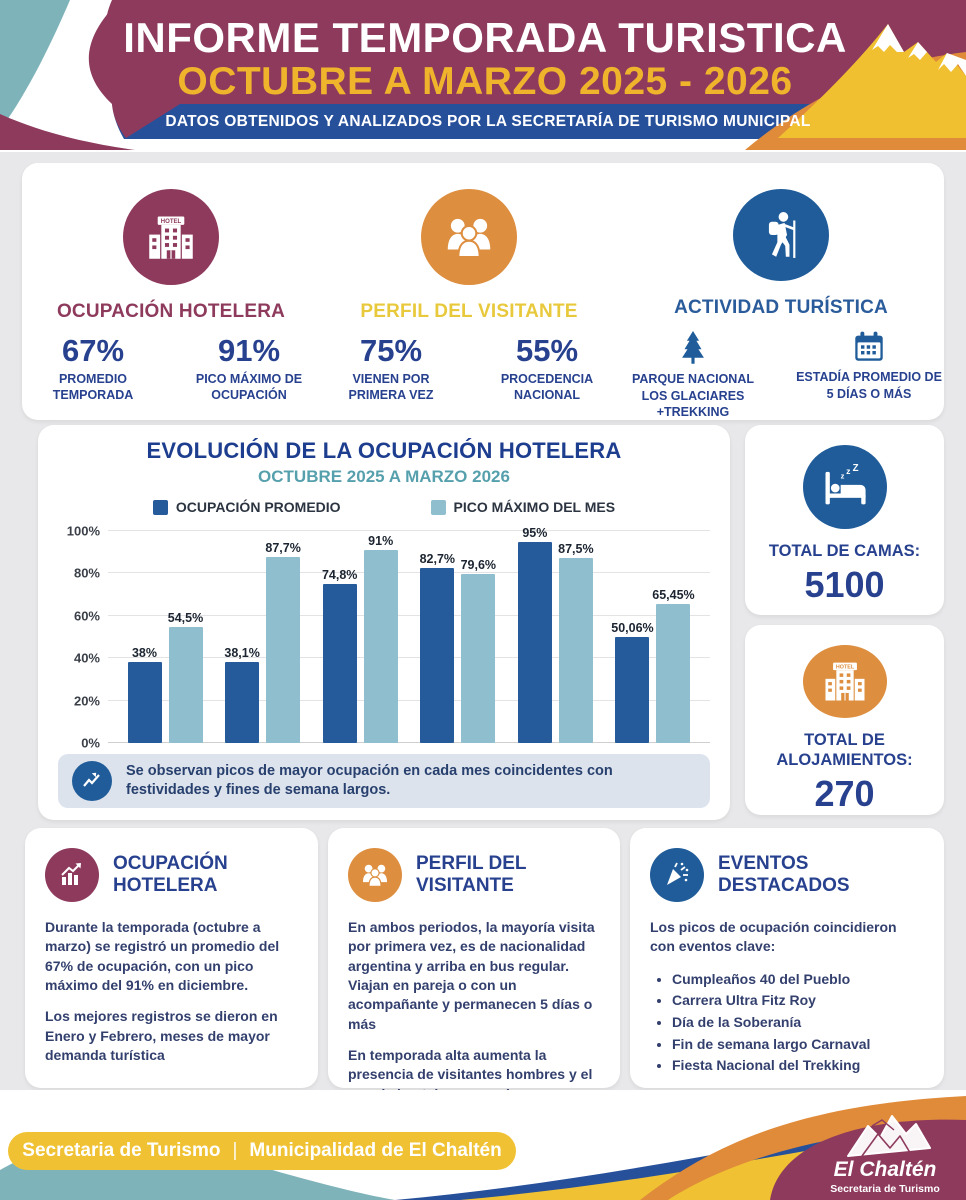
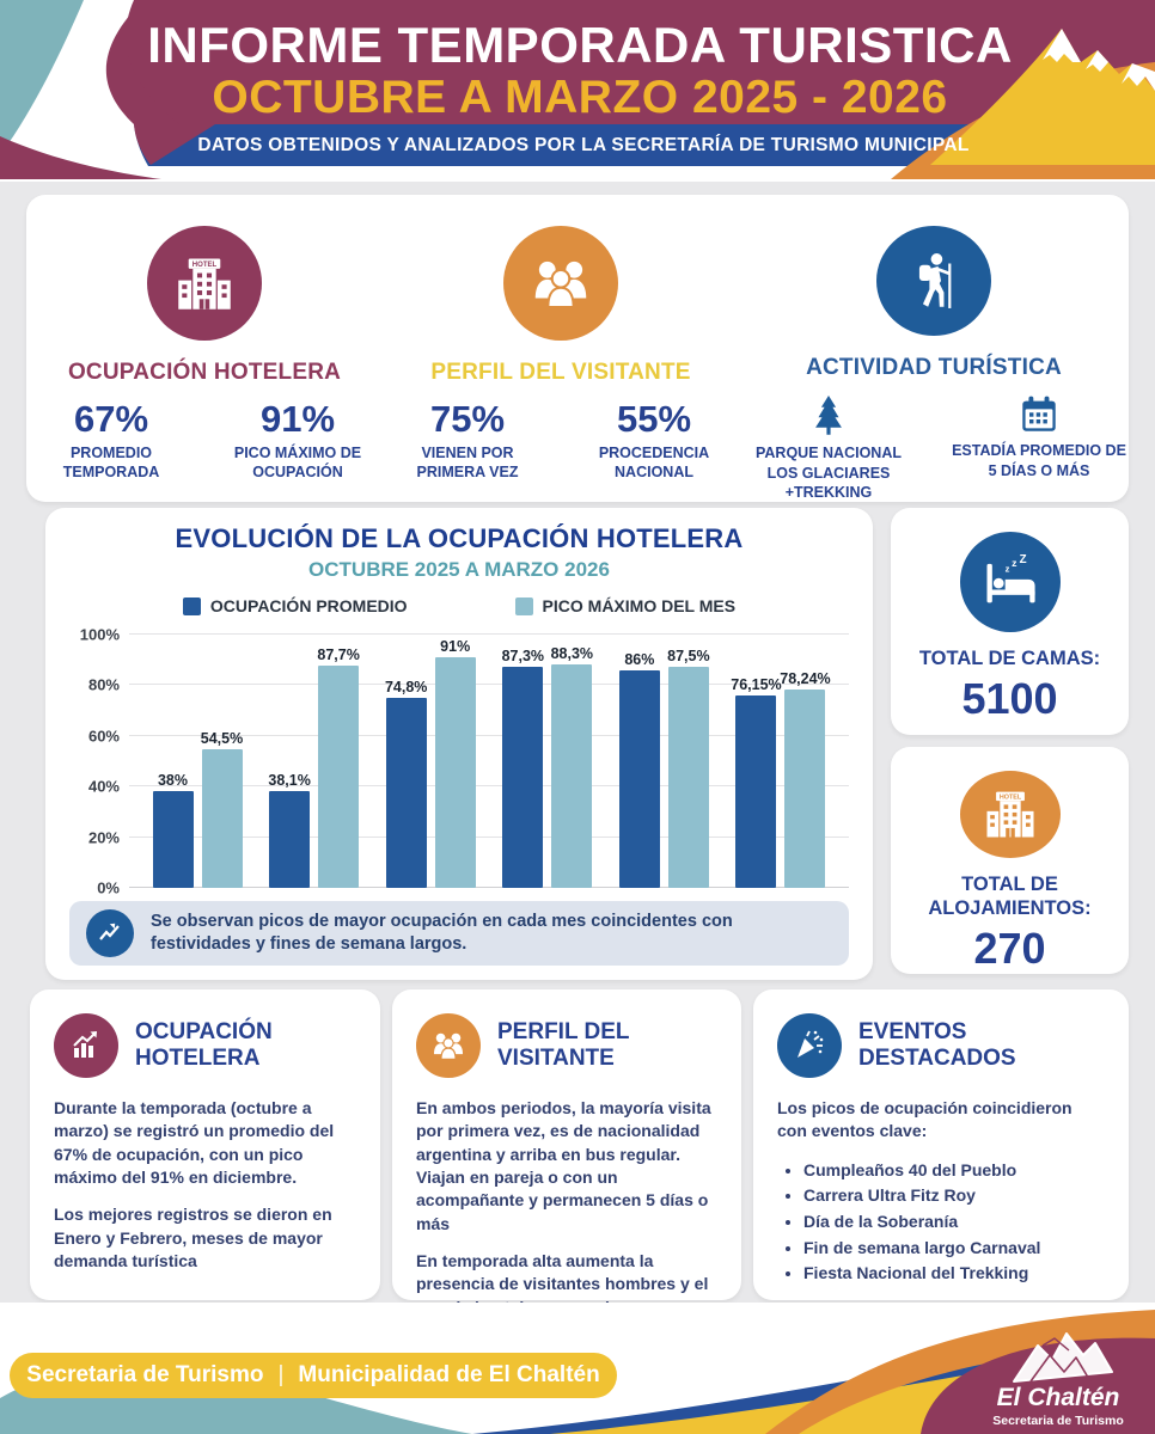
OCUPACIÓN PROMEDIO/ENE 2026: 82,7% -> 87,3%
PICO MÁXIMO DEL MES/ENE 2026: 79,6% -> 88,3%
OCUPACIÓN PROMEDIO/FEB 2026: 95% -> 86%
OCUPACIÓN PROMEDIO/MAR 2026: 50,06% -> 76,15%
PICO MÁXIMO DEL MES/MAR 2026: 65,45% -> 78,24%
